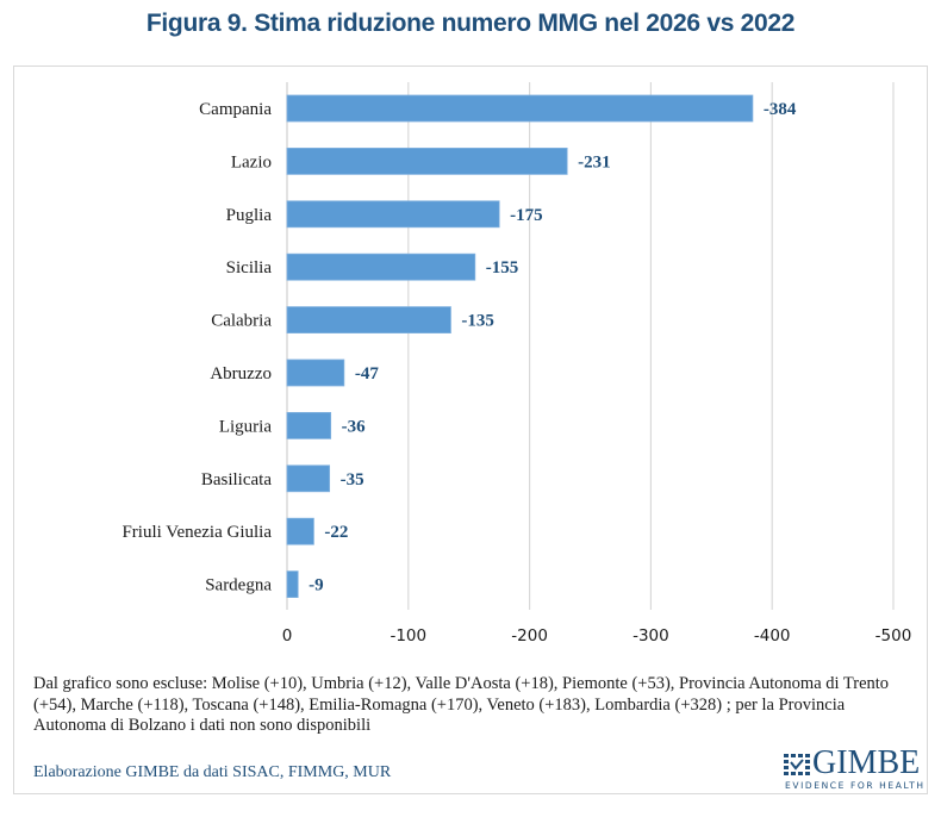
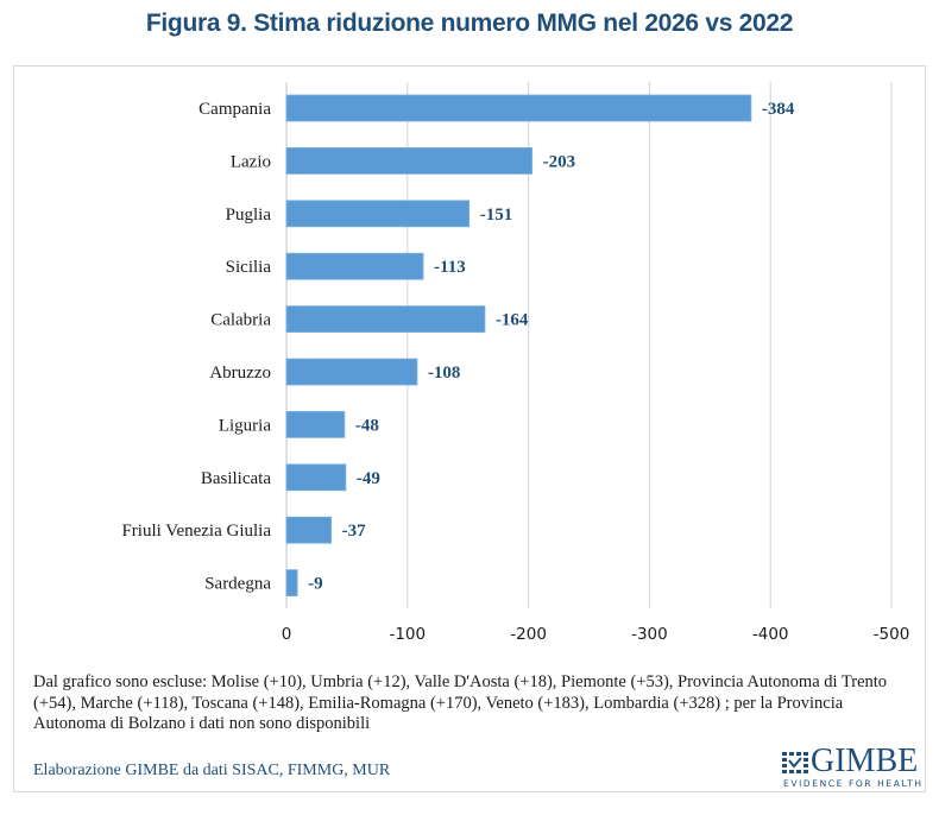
Lazio: -231 -> -203
Puglia: -175 -> -151
Sicilia: -155 -> -113
Calabria: -135 -> -164
Abruzzo: -47 -> -108
Liguria: -36 -> -48
Basilicata: -35 -> -49
Friuli Venezia Giulia: -22 -> -37
